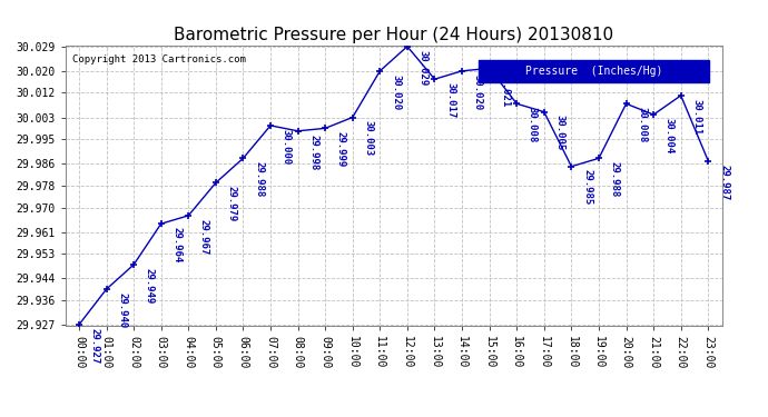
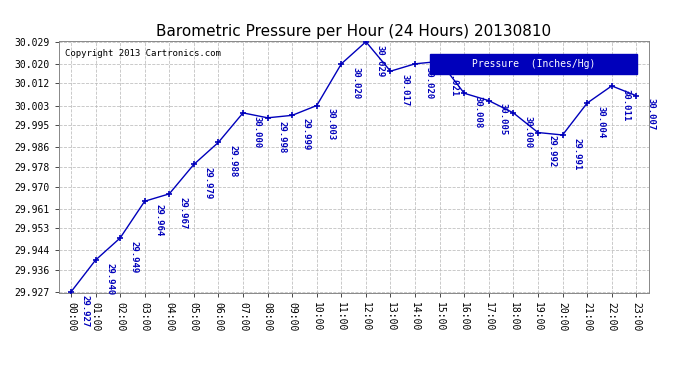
18:00: 29.985 -> 30.000
19:00: 29.988 -> 29.992
20:00: 30.008 -> 29.991
23:00: 29.987 -> 30.007
